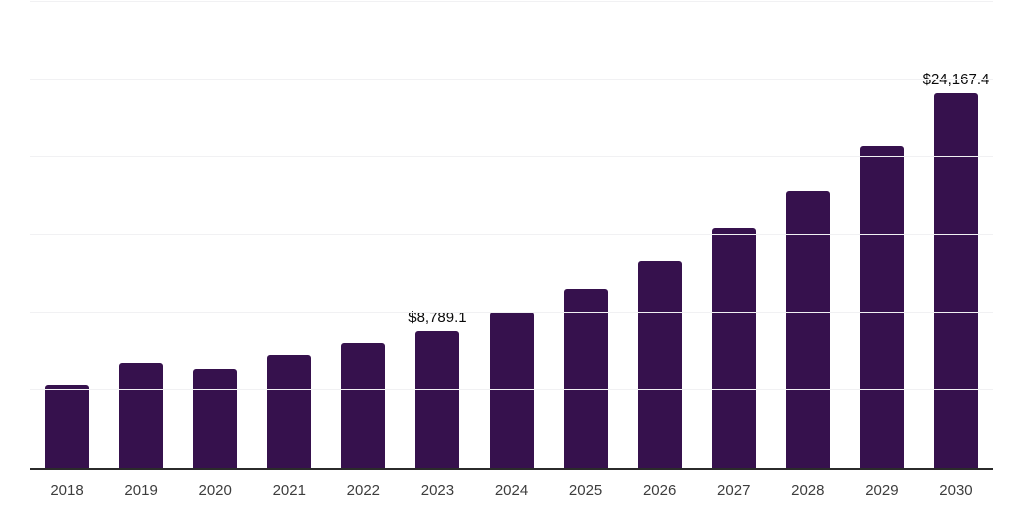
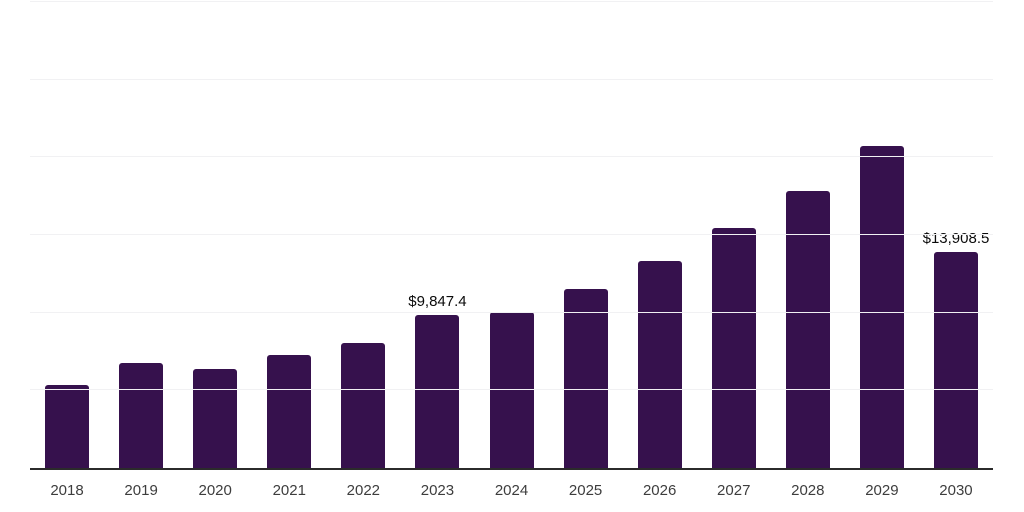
2023: $8,789.1 -> $9,847.4
2030: $24,167.4 -> $13,908.5
